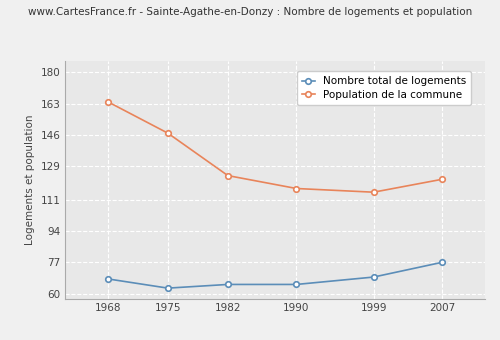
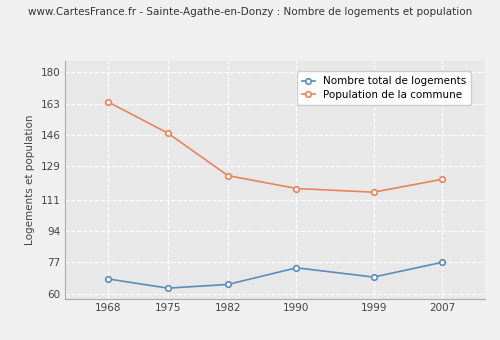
Nombre total de logements/1990: 65 -> 74
